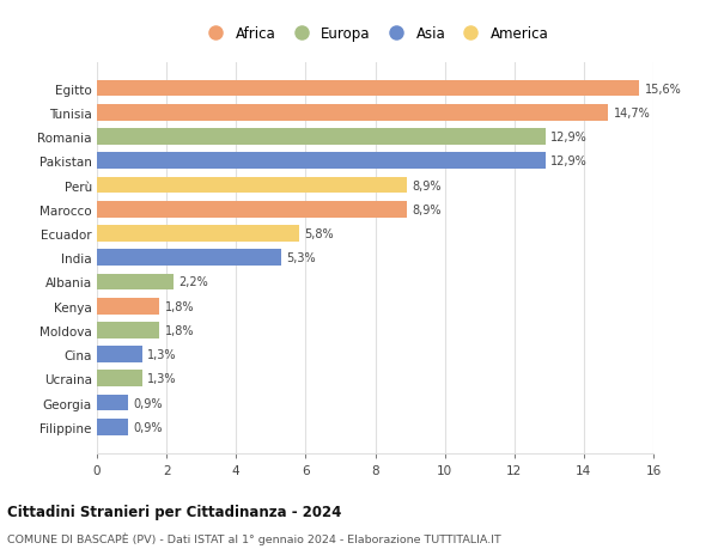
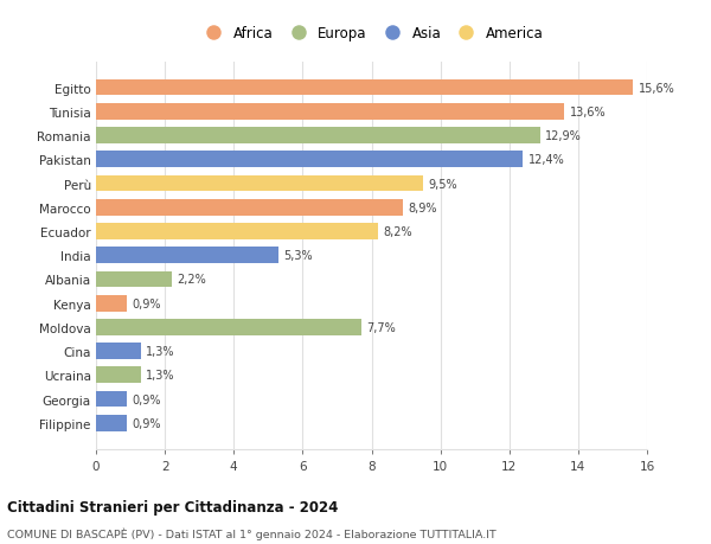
Tunisia: 14,7% -> 13,6%
Pakistan: 12,9% -> 12,4%
Perù: 8,9% -> 9,5%
Ecuador: 5,8% -> 8,2%
Kenya: 1,8% -> 0,9%
Moldova: 1,8% -> 7,7%
